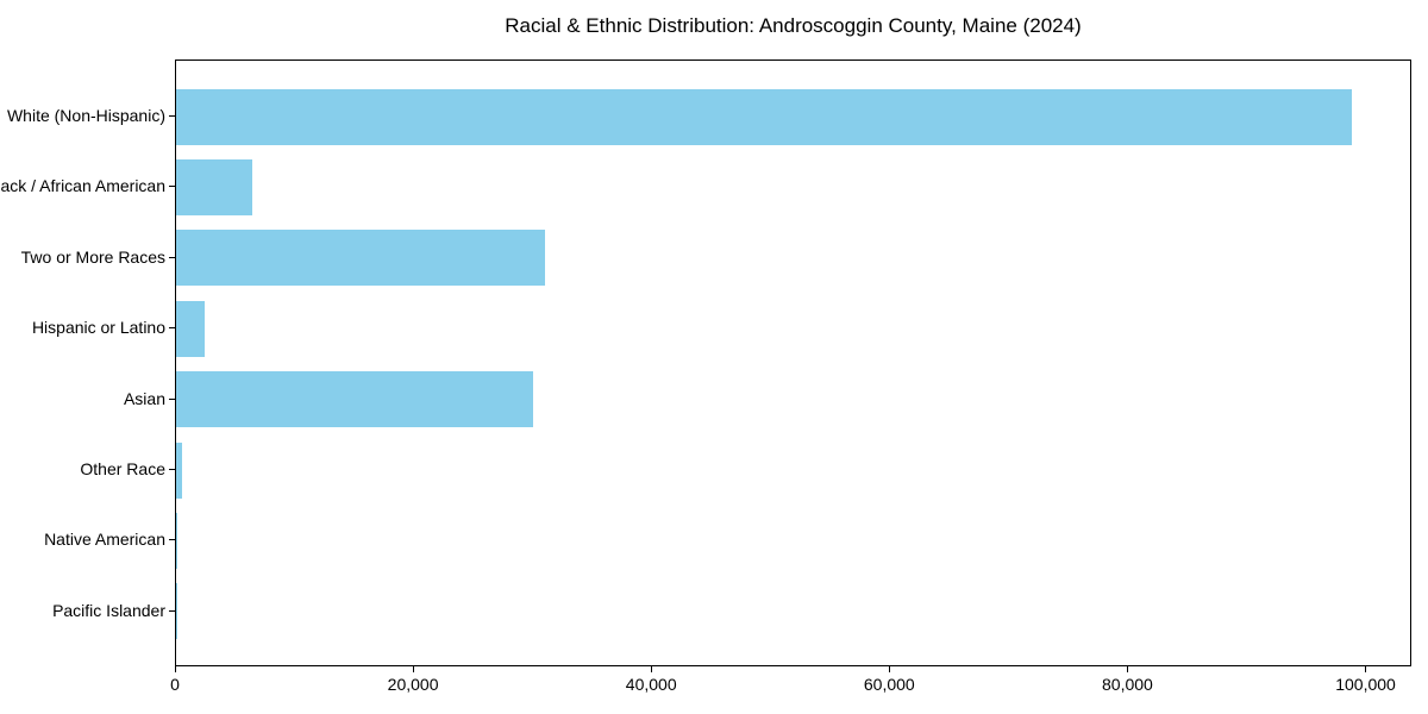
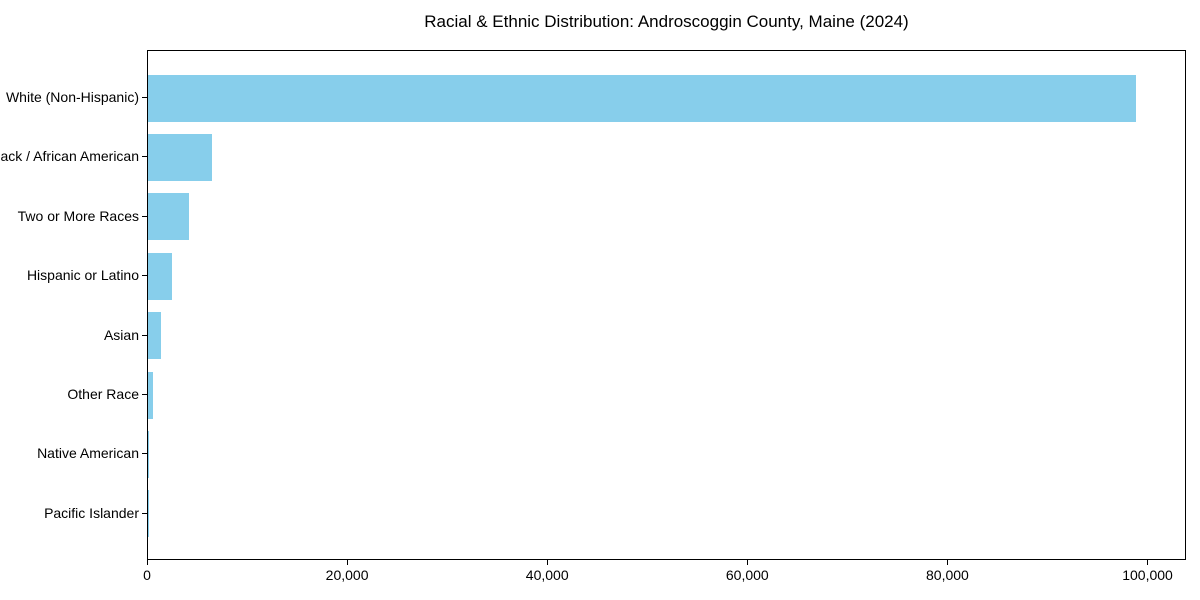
Two or More Races: 31000 -> 4000
Asian: 30000 -> 1000
